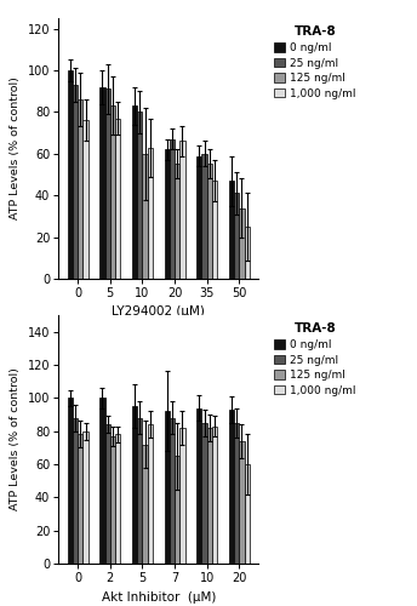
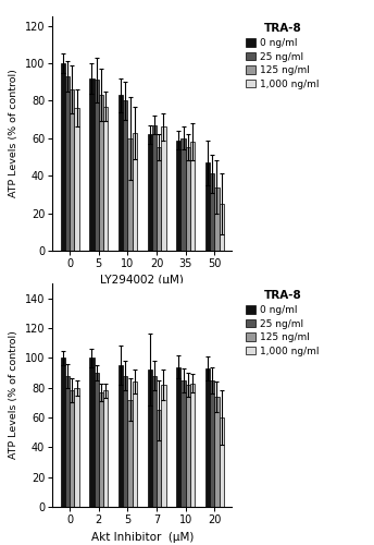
1,000 ng/ml/35: 47 -> 58
25 ng/ml/2: 84 -> 90
